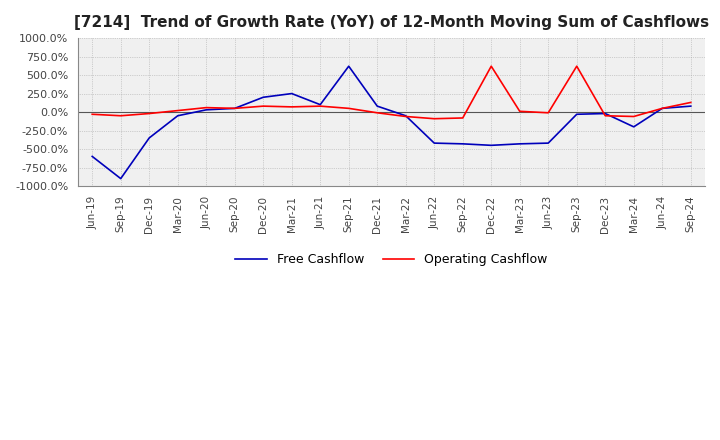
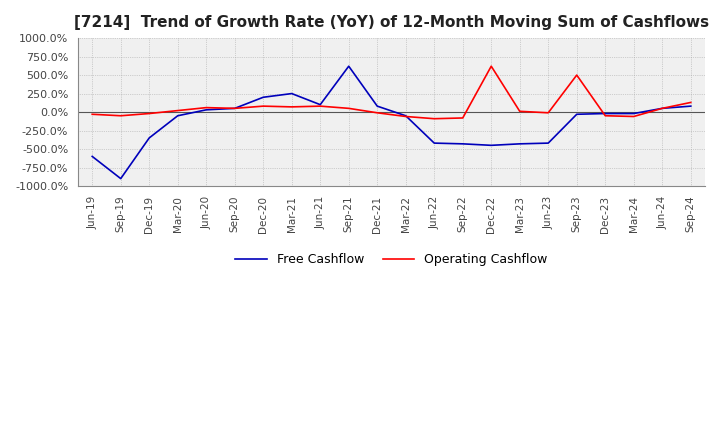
Operating Cashflow/Sep-23: 620% -> 500%
Free Cashflow/Mar-24: -200% -> -20%
